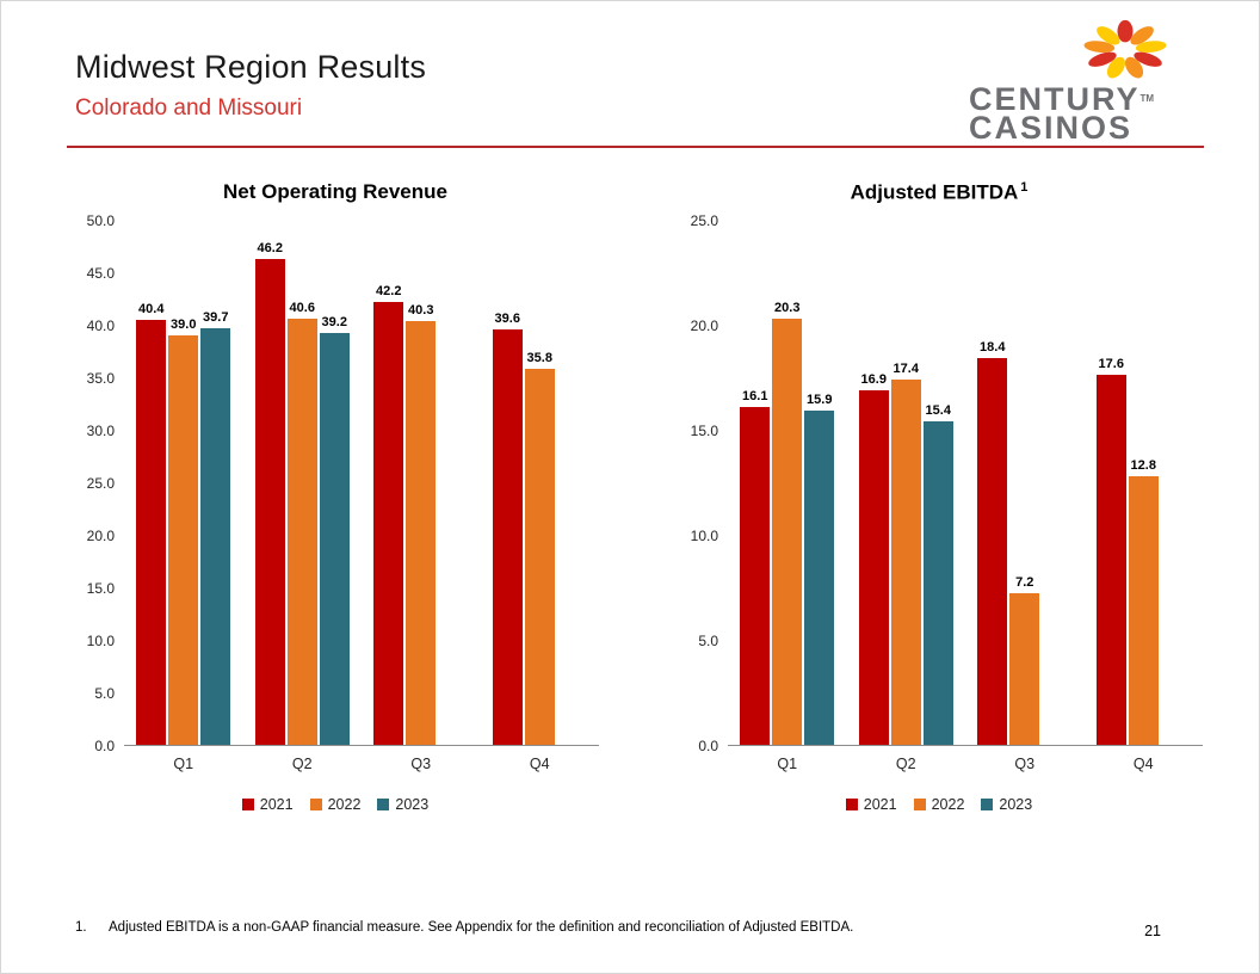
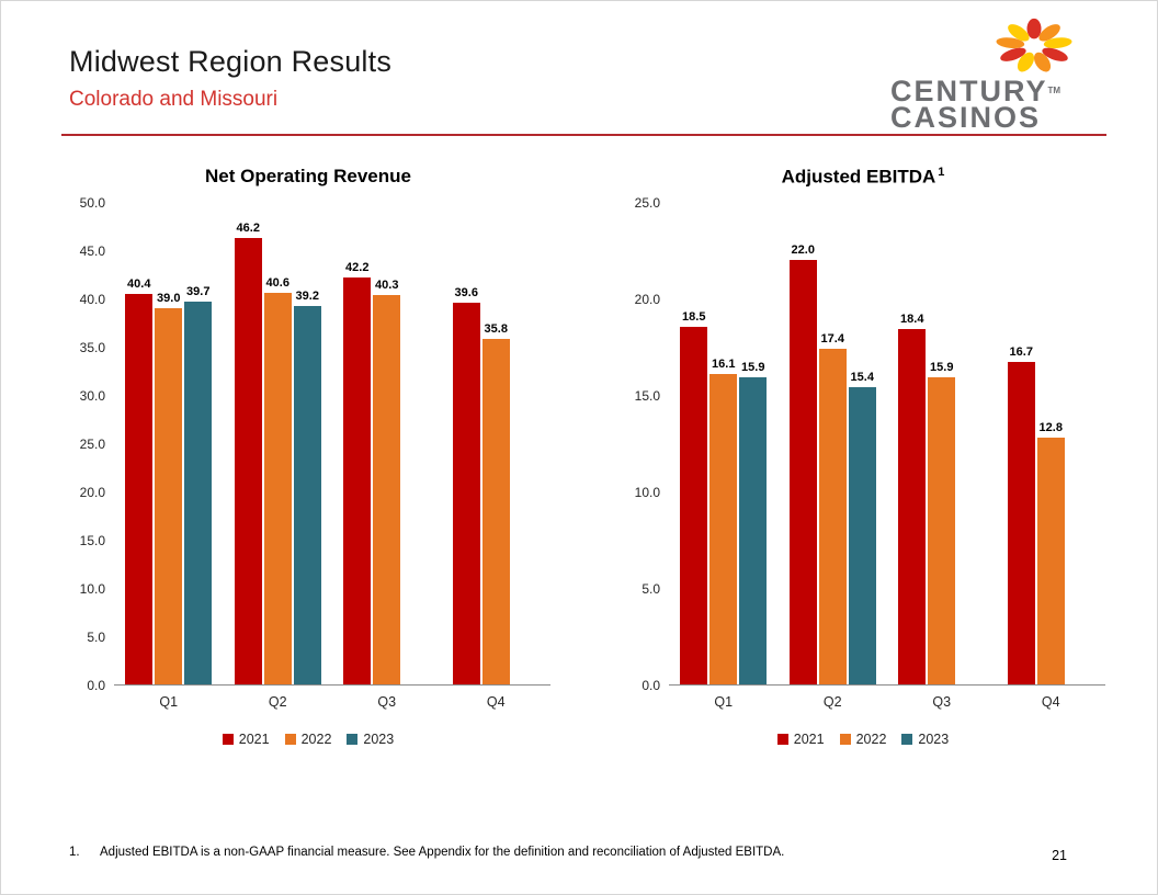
Adjusted EBITDA/2021/Q1: 16.1 -> 18.5
Adjusted EBITDA/2022/Q1: 20.3 -> 16.1
Adjusted EBITDA/2021/Q2: 16.9 -> 22.0
Adjusted EBITDA/2022/Q3: 7.2 -> 15.9
Adjusted EBITDA/2021/Q4: 17.6 -> 16.7
